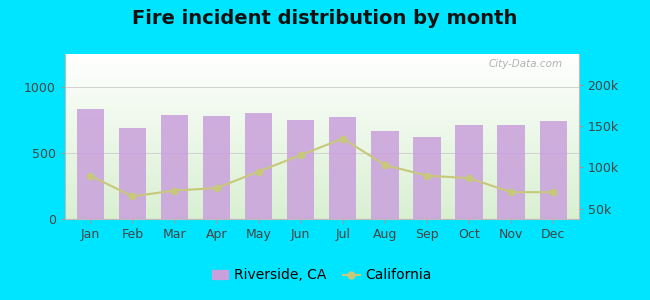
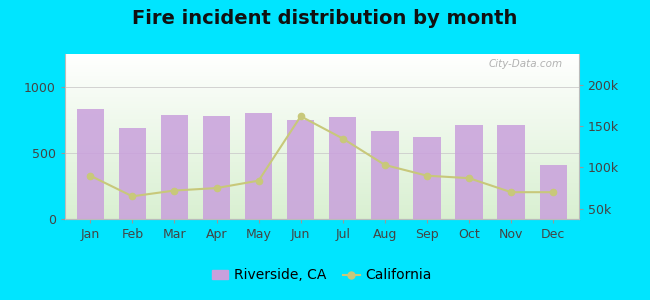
California/May: 95k -> 84k
California/Jun: 115k -> 162k
Riverside, CA/Dec: 740 -> 410
